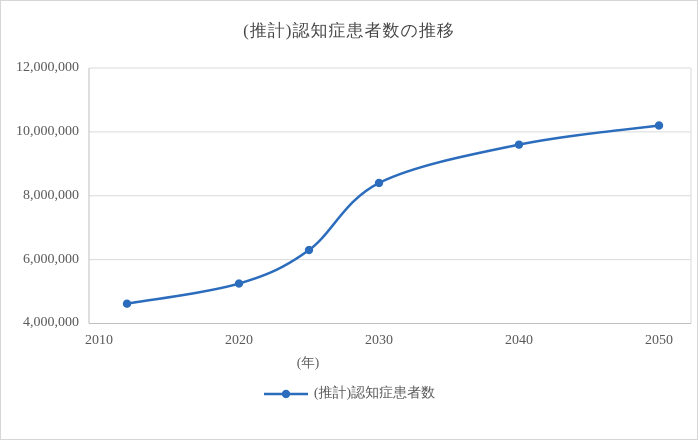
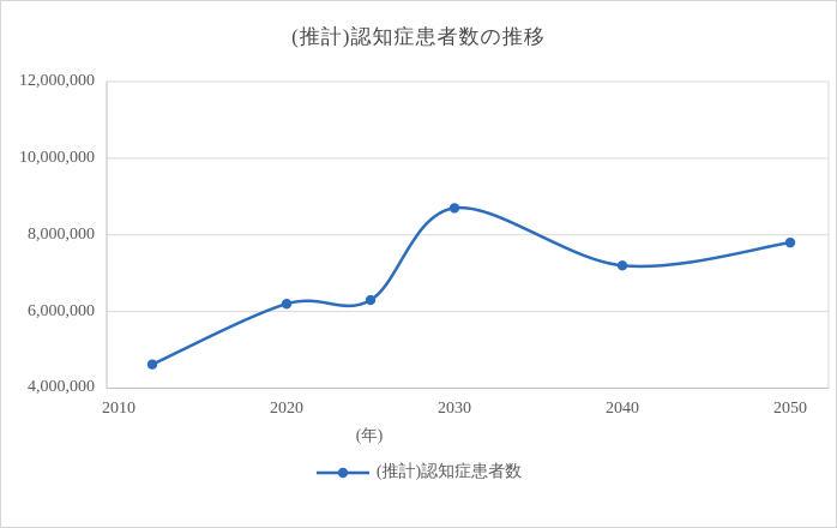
2020: 5200000 -> 6200000
2030: 8400000 -> 8700000
2040: 9600000 -> 7200000
2050: 10200000 -> 7800000
